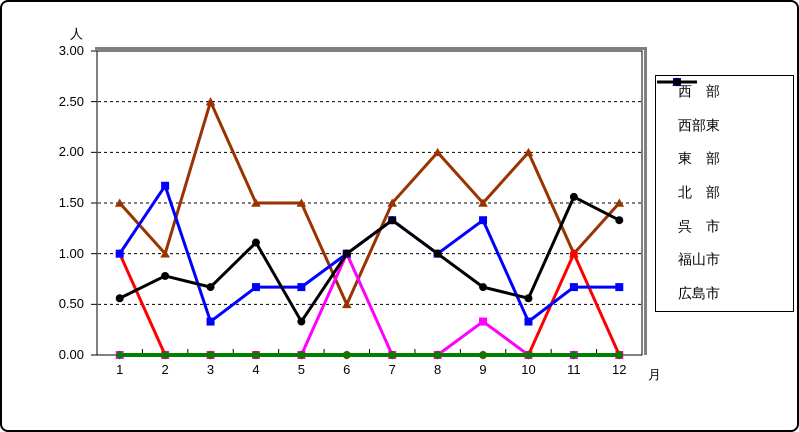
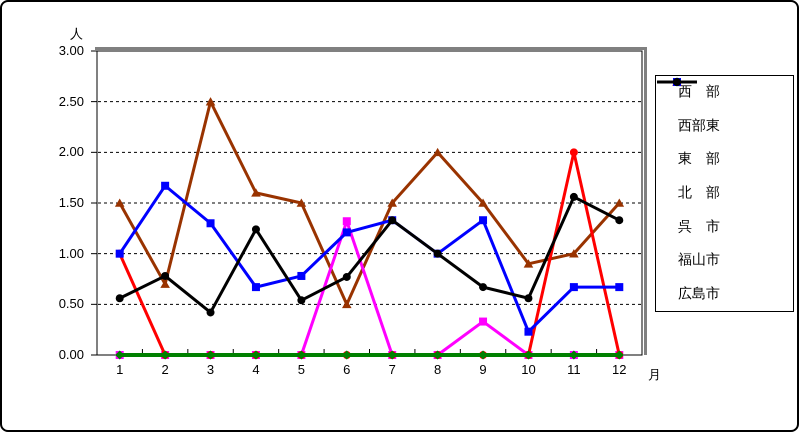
西部東/2: 1.0 -> 0.7
福山市/3: 0.33 -> 1.30
広島市/3: 0.67 -> 0.42
西部東/4: 1.5 -> 1.6
広島市/4: 1.11 -> 1.24
福山市/5: 0.67 -> 0.78
広島市/5: 0.33 -> 0.54
東 部/6: 1.00 -> 1.32
福山市/6: 1.00 -> 1.21
広島市/6: 1.00 -> 0.77
西部東/10: 2.0 -> 0.9
福山市/10: 0.33 -> 0.23
北 部/11: 1 -> 2
